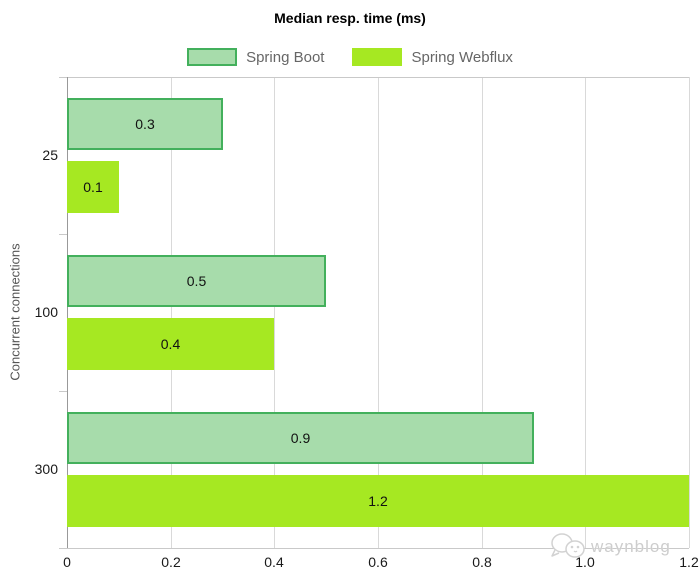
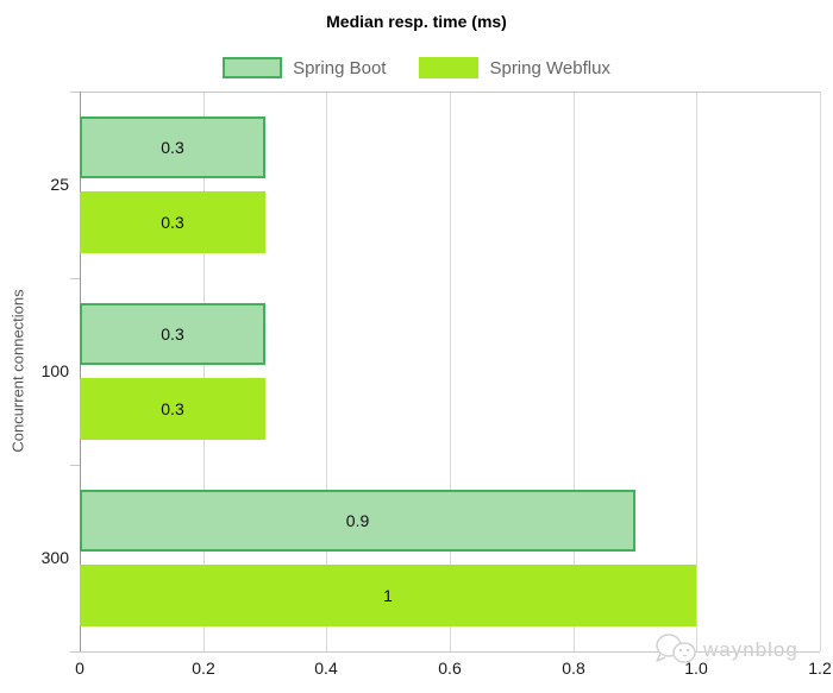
Spring Webflux/25: 0.1 -> 0.3
Spring Boot/100: 0.5 -> 0.3
Spring Webflux/100: 0.4 -> 0.3
Spring Webflux/300: 1.2 -> 1
